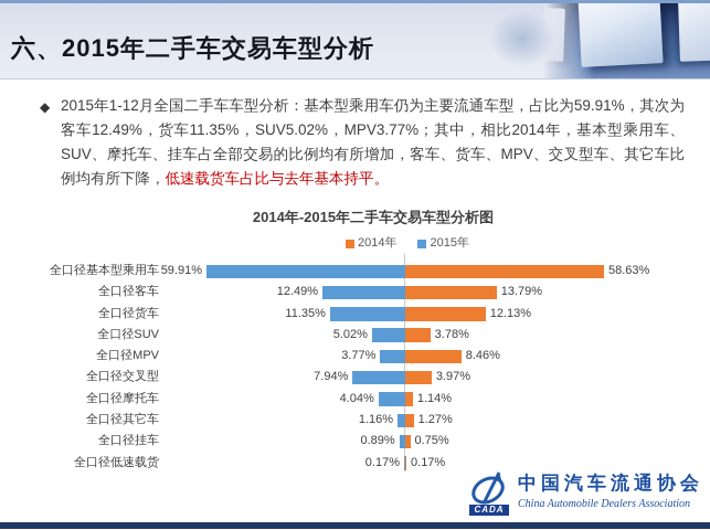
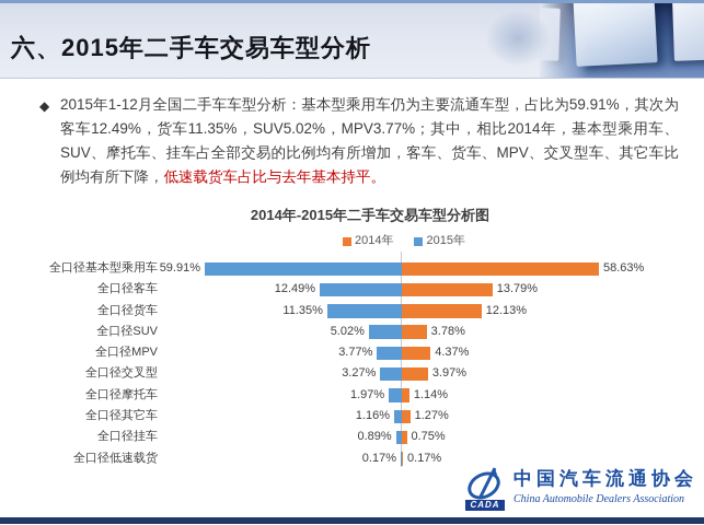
2014年/全口径MPV: 8.46% -> 4.37%
2015年/全口径交叉型: 7.94% -> 3.27%
2015年/全口径摩托车: 4.04% -> 1.97%
